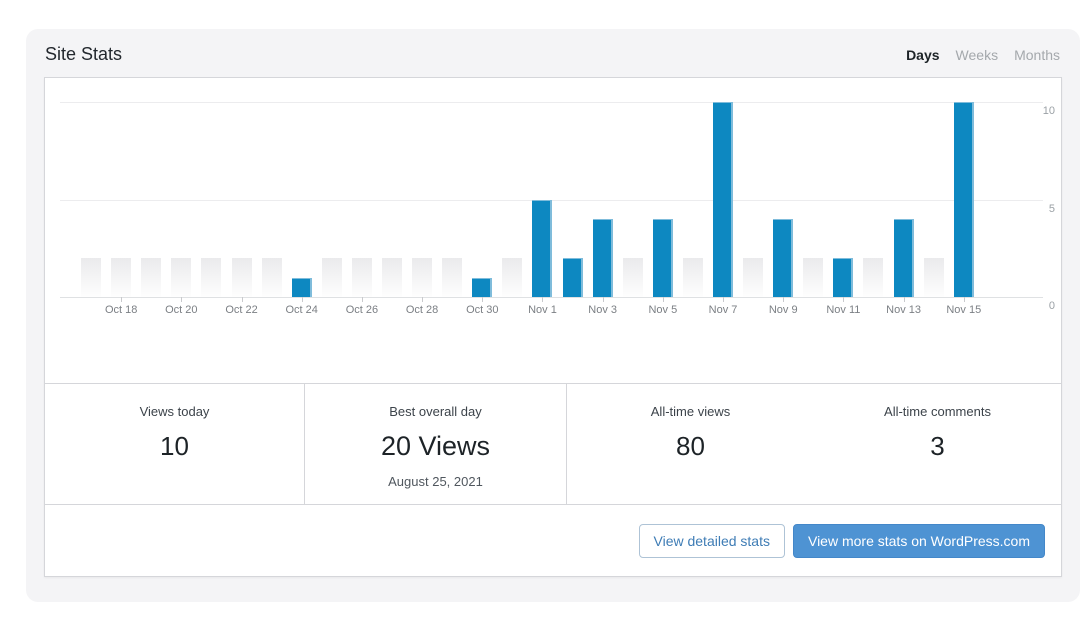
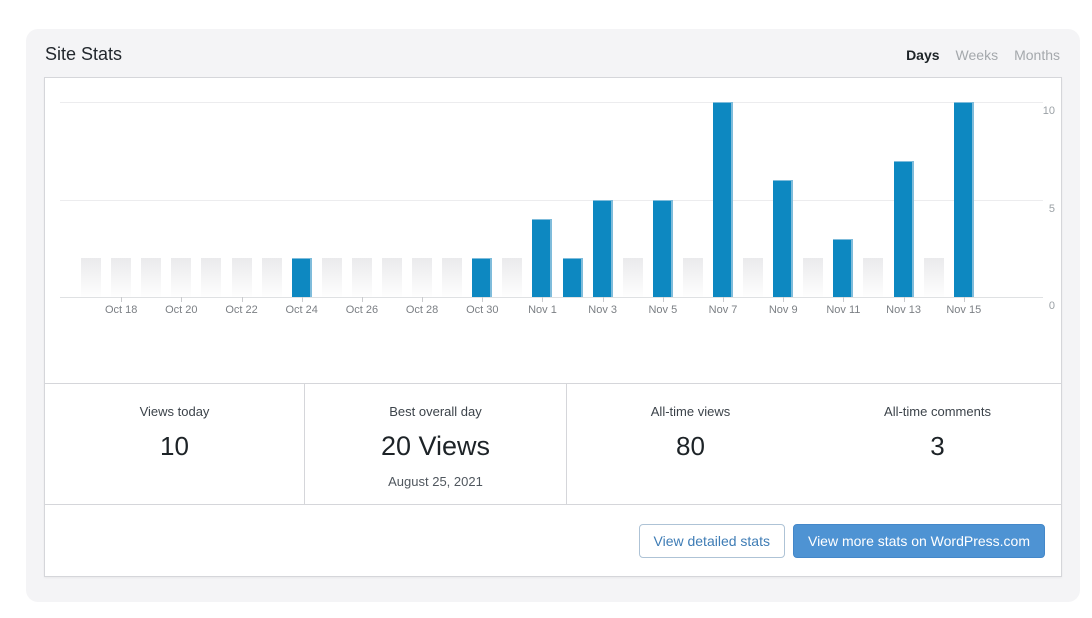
Oct 24: 1 -> 2
Oct 30: 1 -> 2
Nov 1: 5 -> 4
Nov 3: 4 -> 5
Nov 5: 4 -> 5
Nov 9: 4 -> 6
Nov 11: 2 -> 3
Nov 13: 4 -> 7
